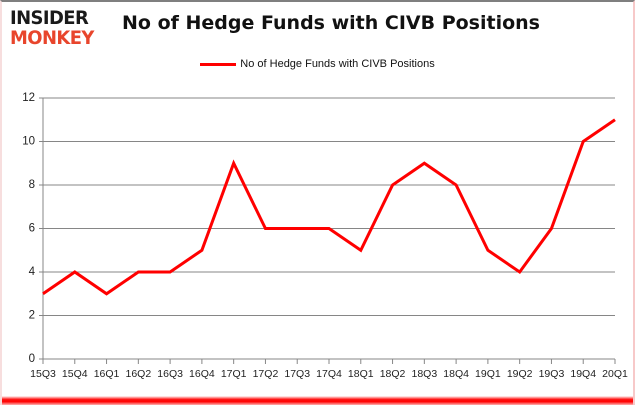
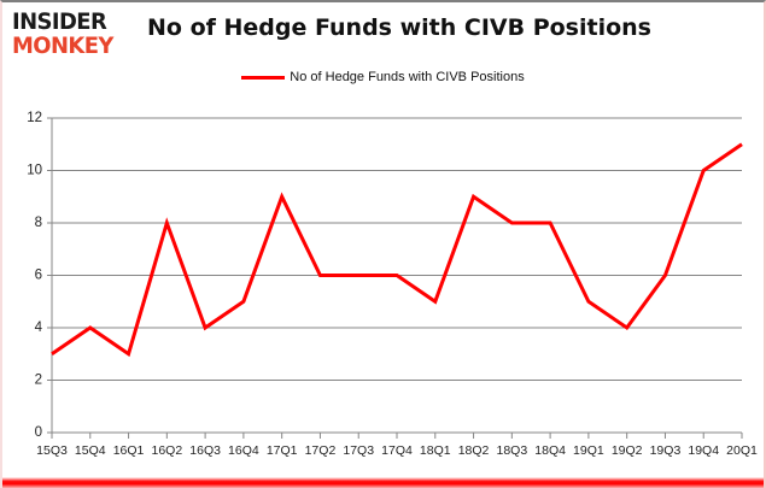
16Q2: 4 -> 8
18Q2: 8 -> 9
18Q3: 9 -> 8
